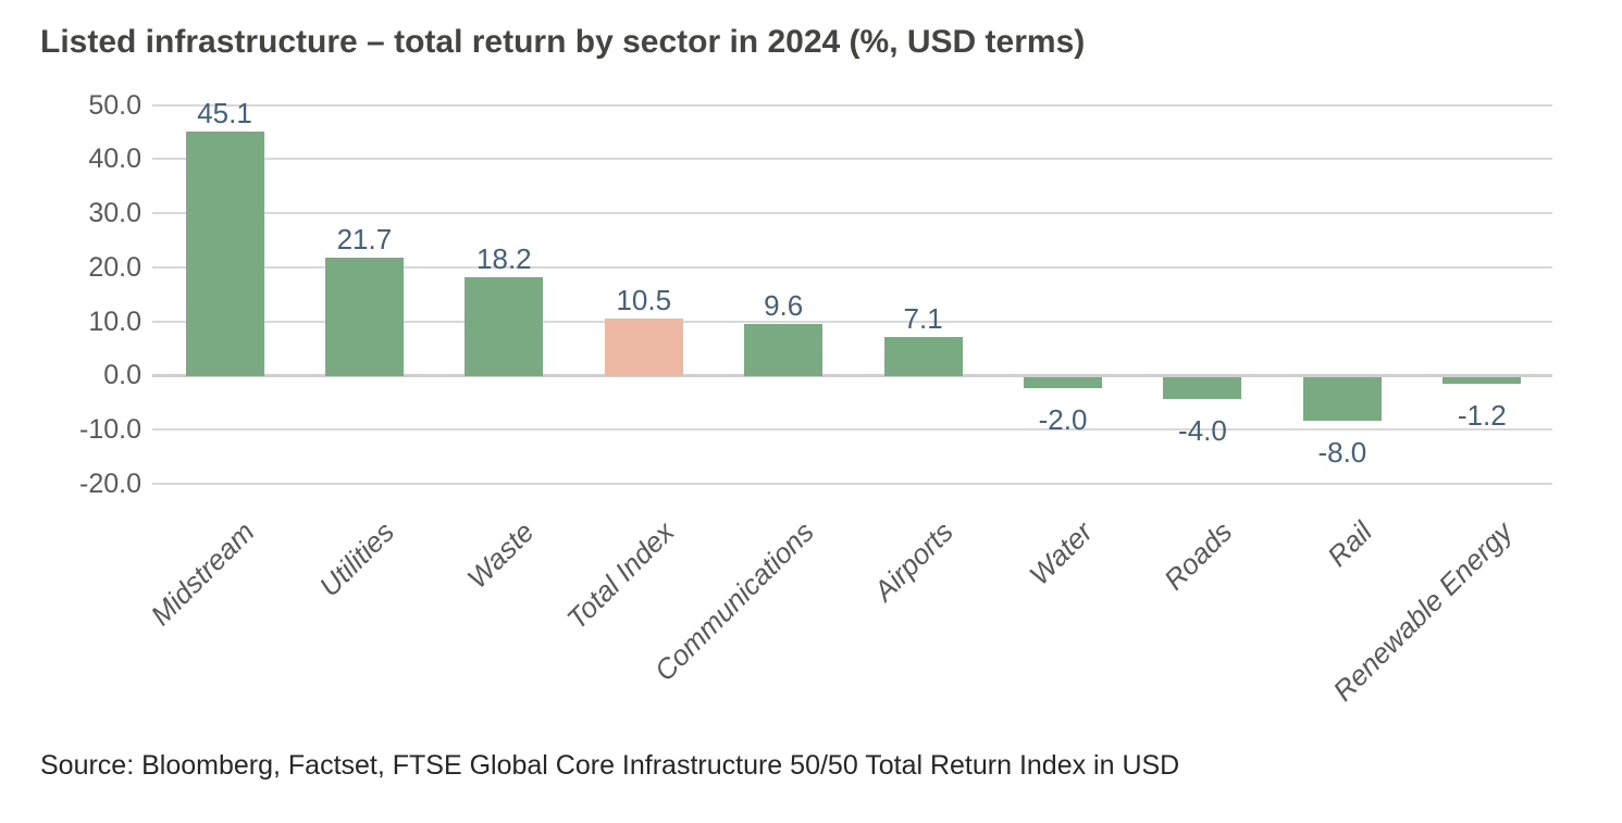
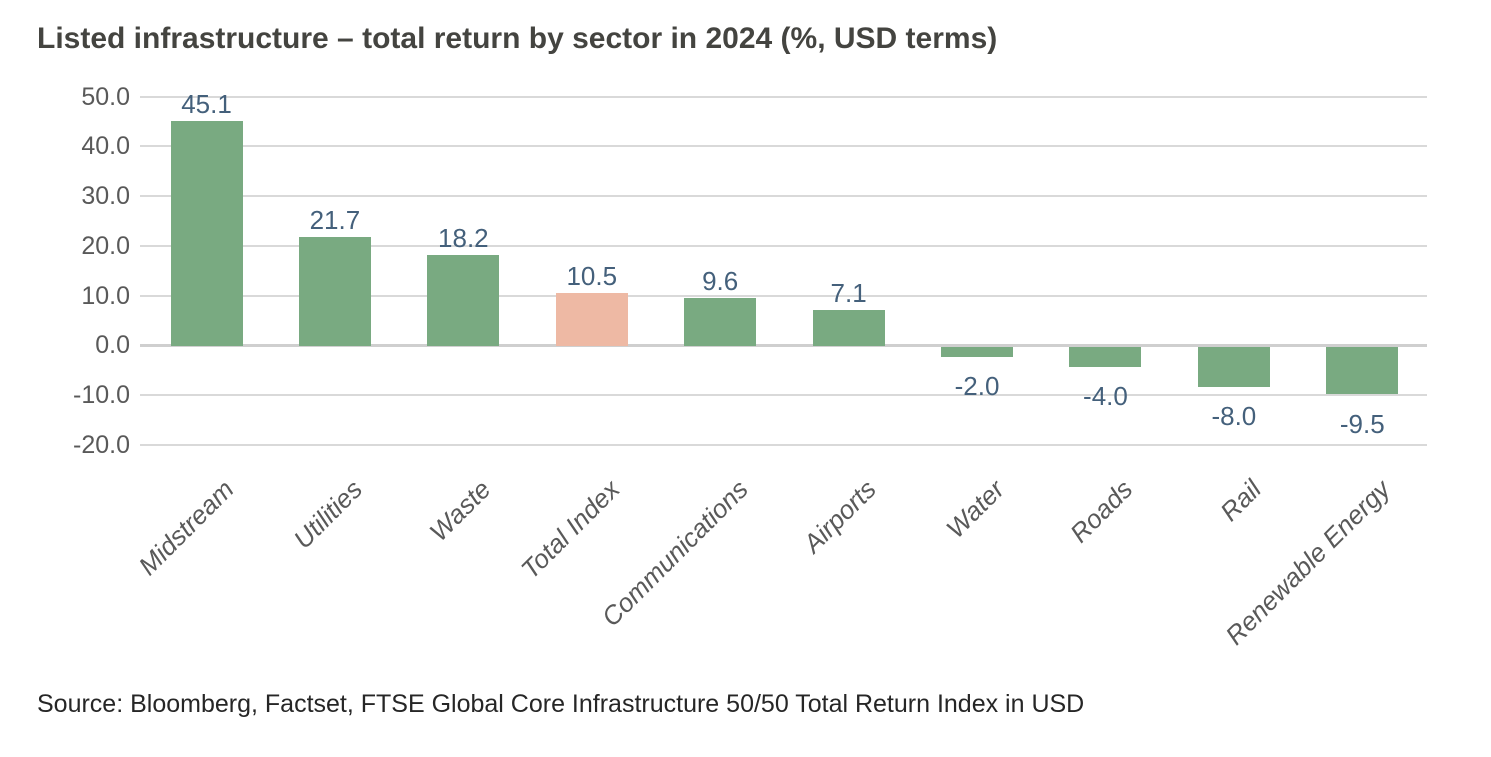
Renewable Energy: -1.2 -> -9.5
